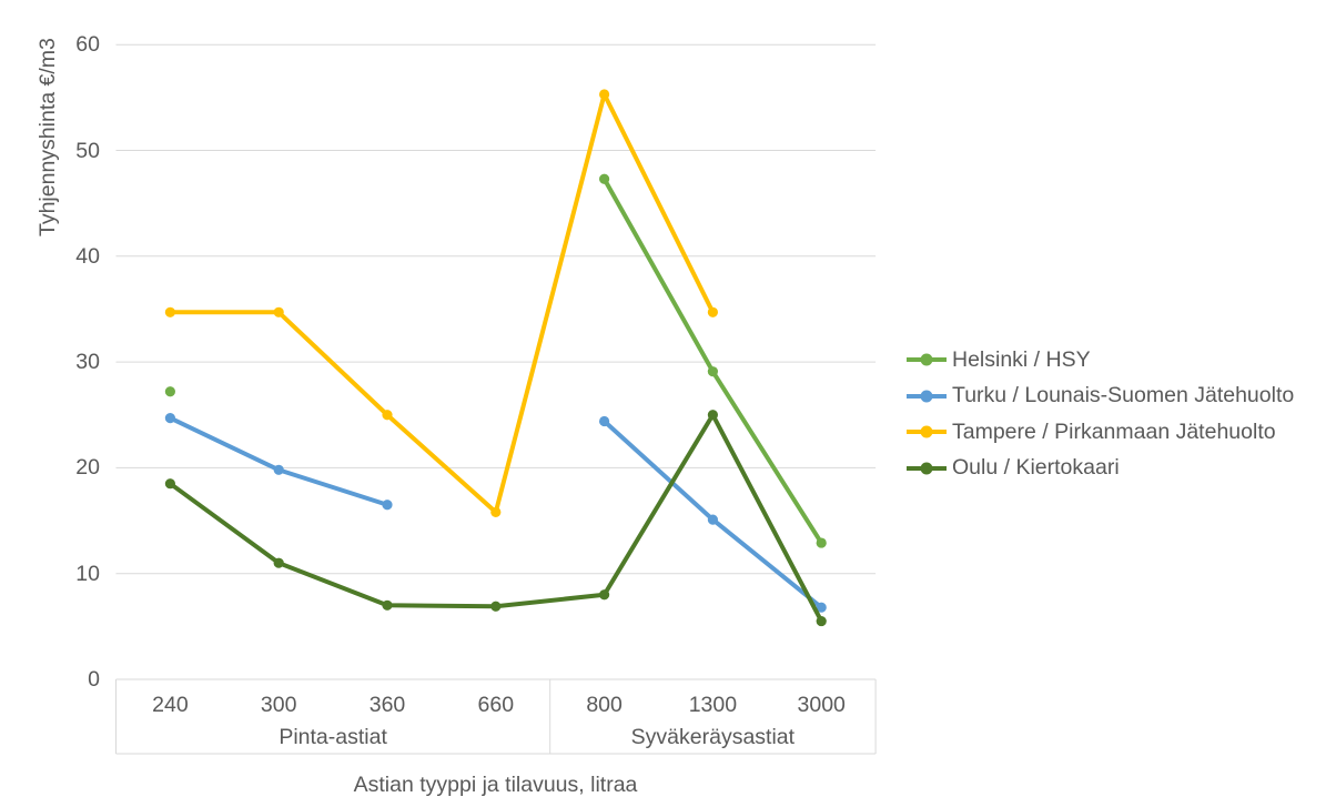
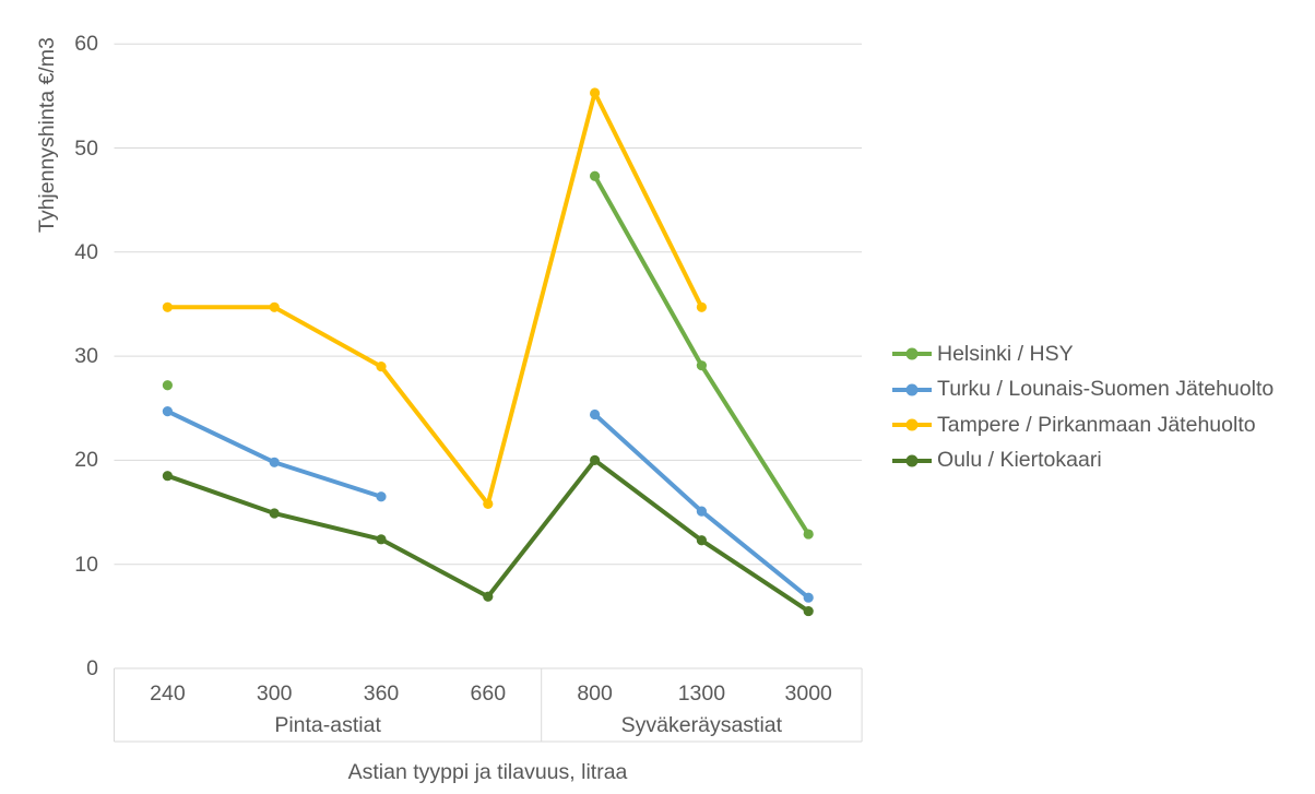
Oulu / Kiertokaari/300: 11 -> 15
Tampere / Pirkanmaan Jätehuolto/360: 25 -> 29
Oulu / Kiertokaari/360: 7 -> 12
Oulu / Kiertokaari/800: 8 -> 20
Oulu / Kiertokaari/1300: 25 -> 12
